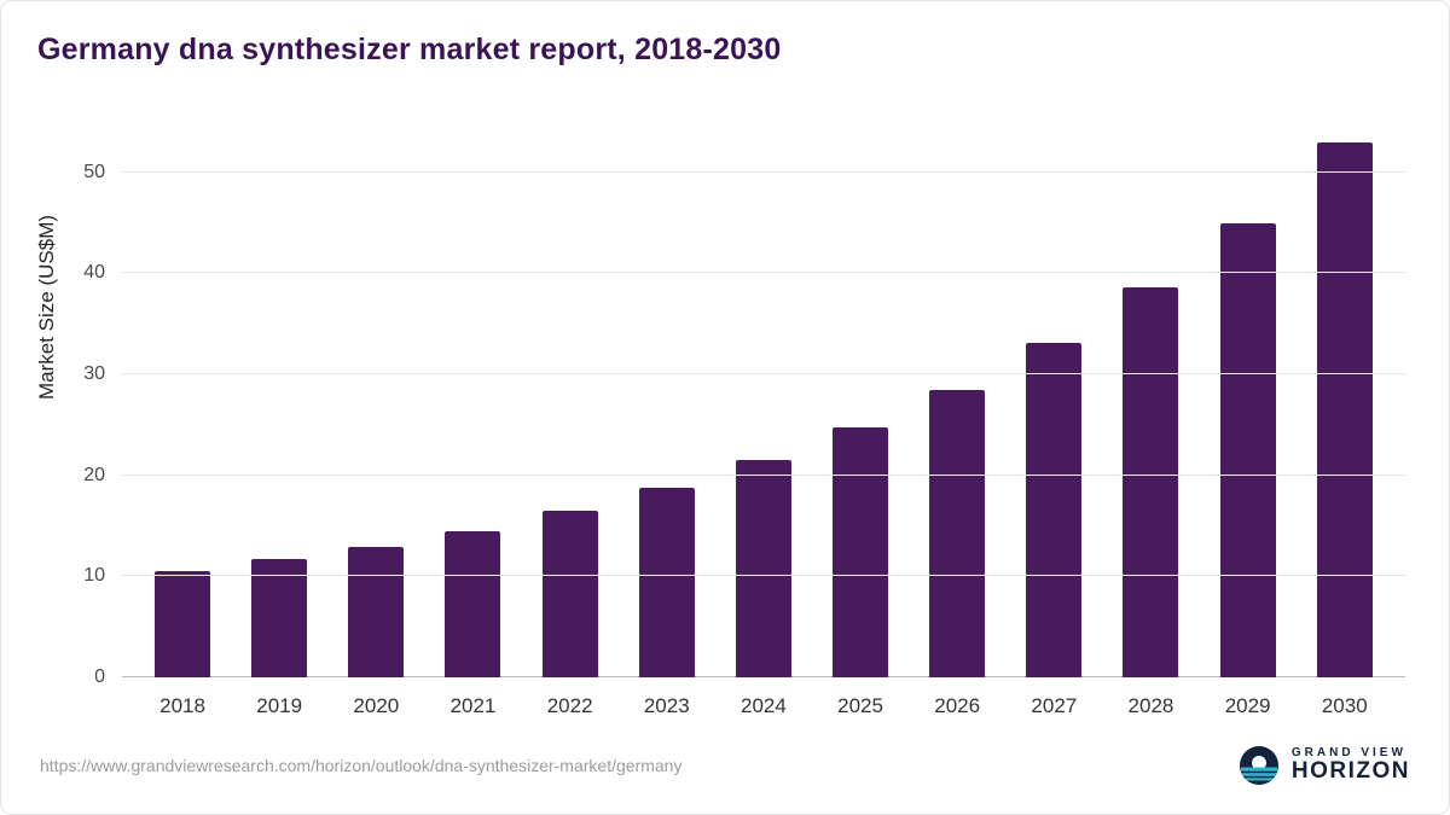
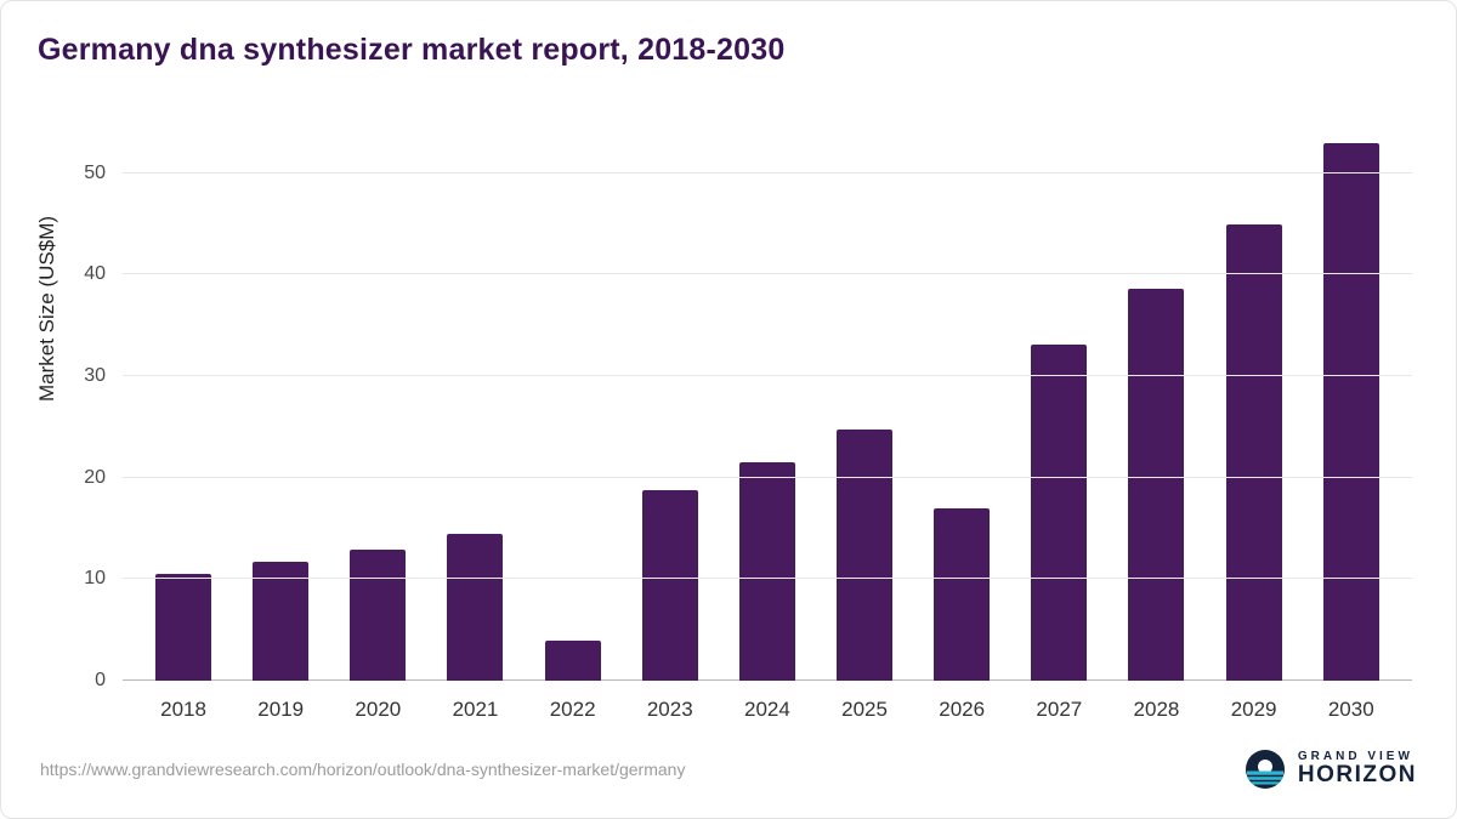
2022: 16 -> 4
2026: 28 -> 17
